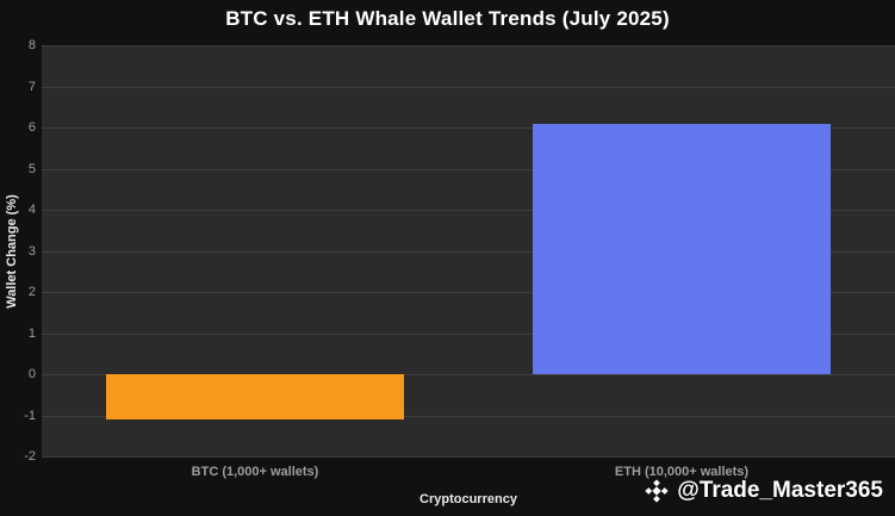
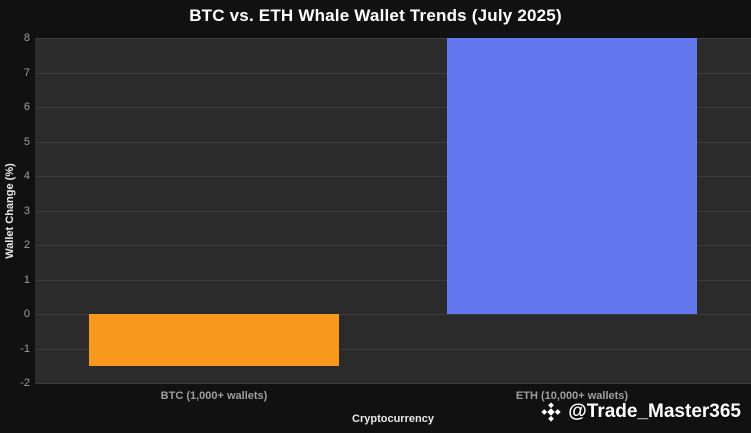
BTC (1,000+ wallets): -1.1 -> -1.5
ETH (10,000+ wallets): 6.1 -> 8.0
